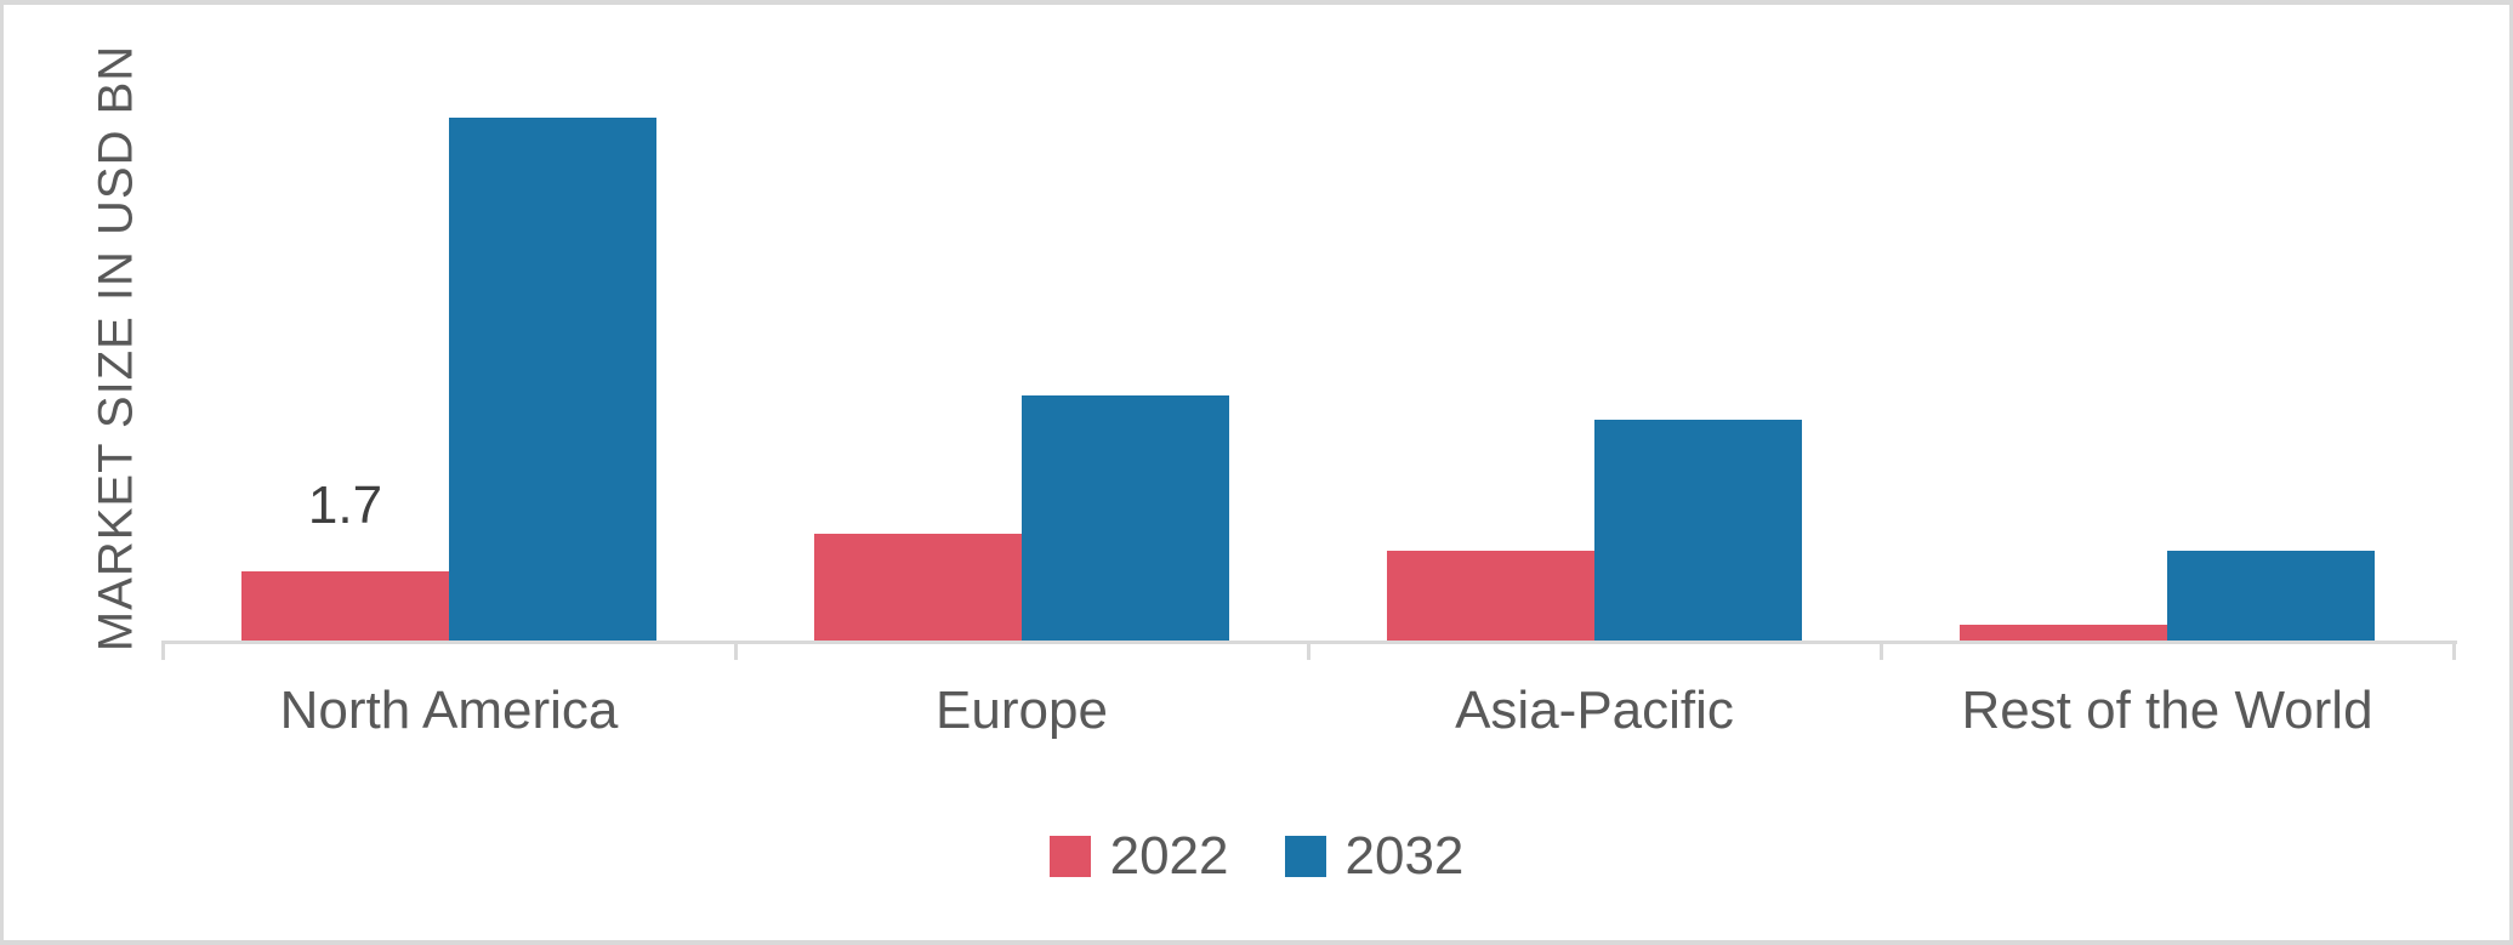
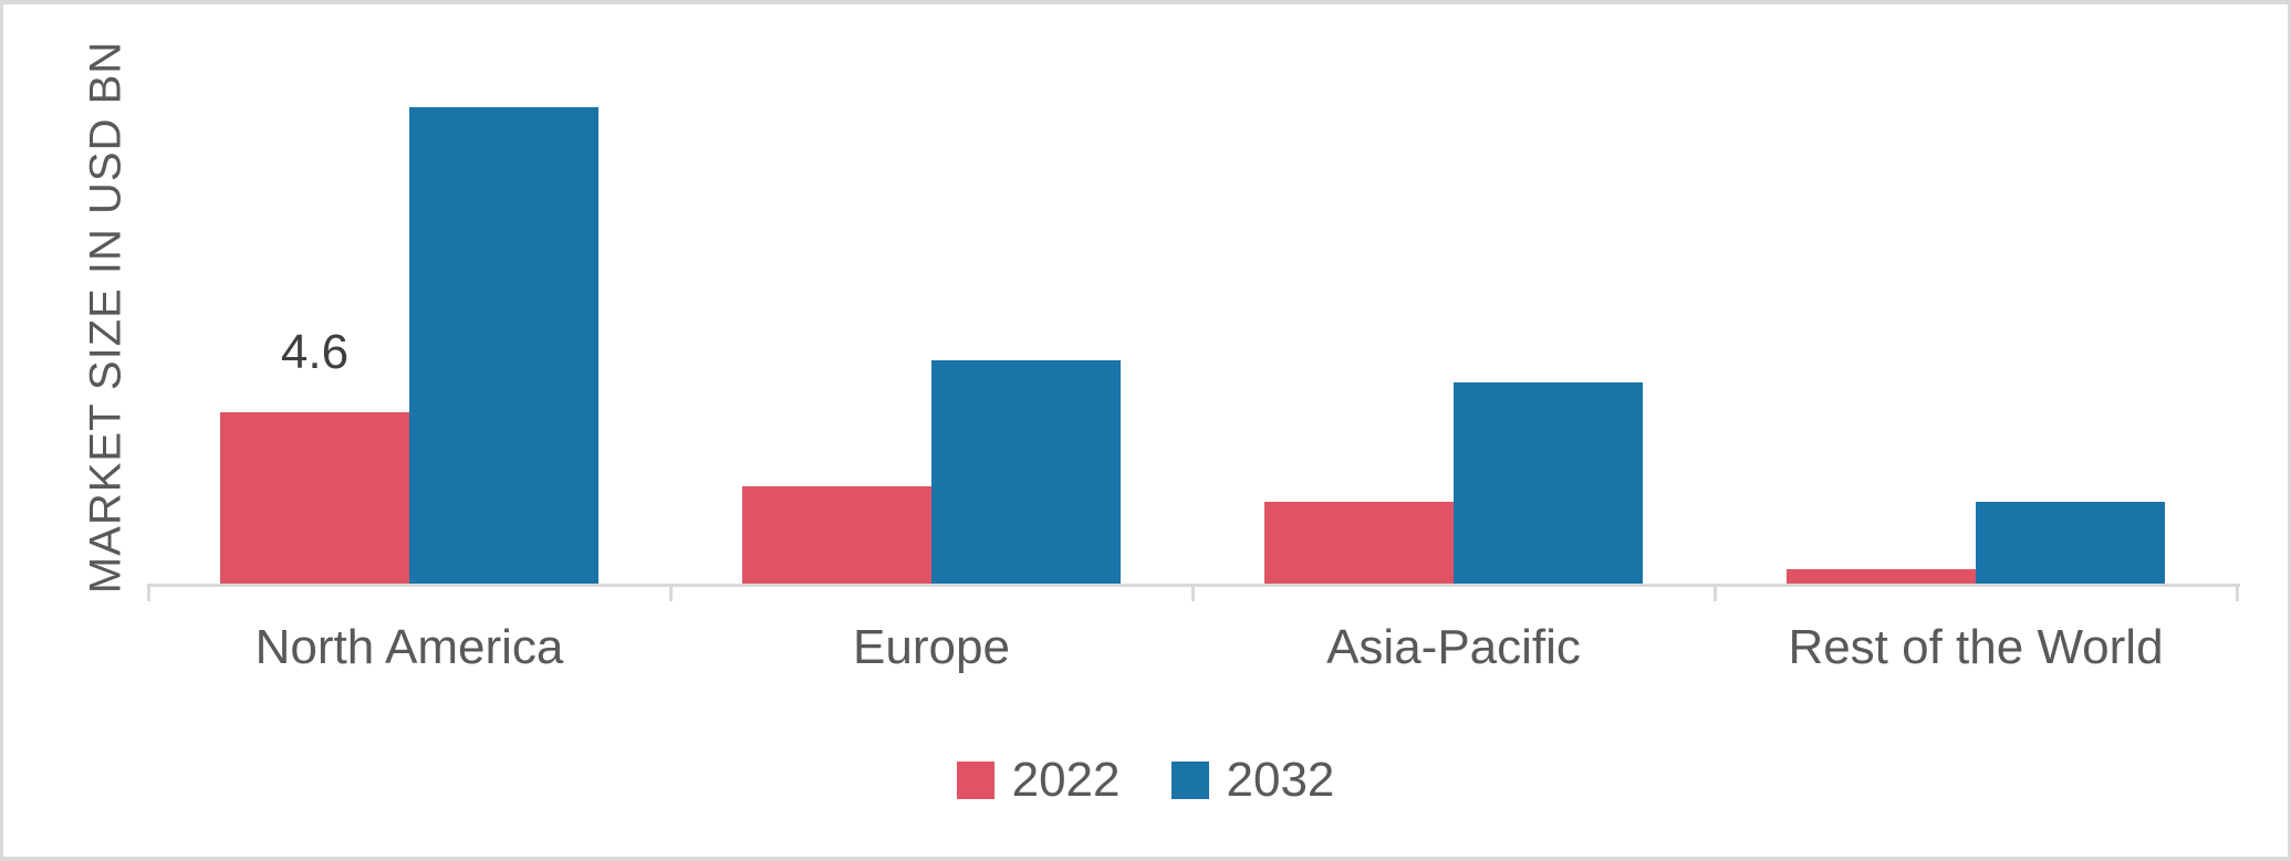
2022/North America: 1.7 -> 4.6
